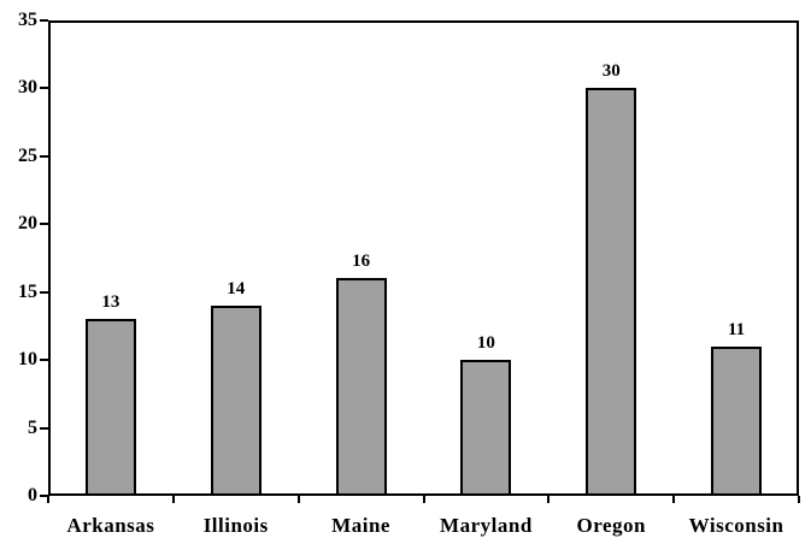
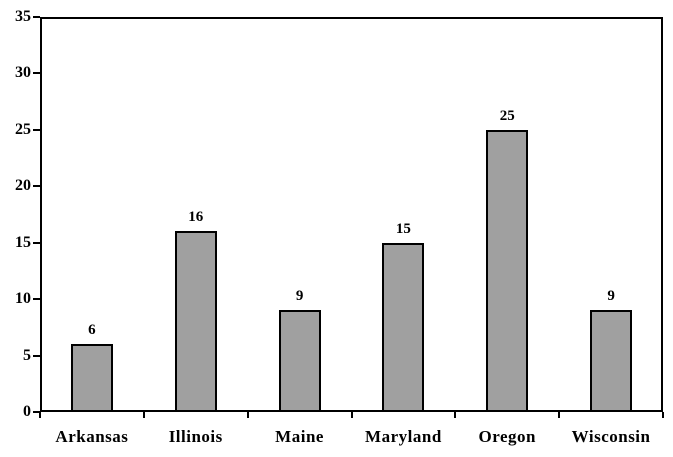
Arkansas: 13 -> 6
Illinois: 14 -> 16
Maine: 16 -> 9
Maryland: 10 -> 15
Oregon: 30 -> 25
Wisconsin: 11 -> 9
